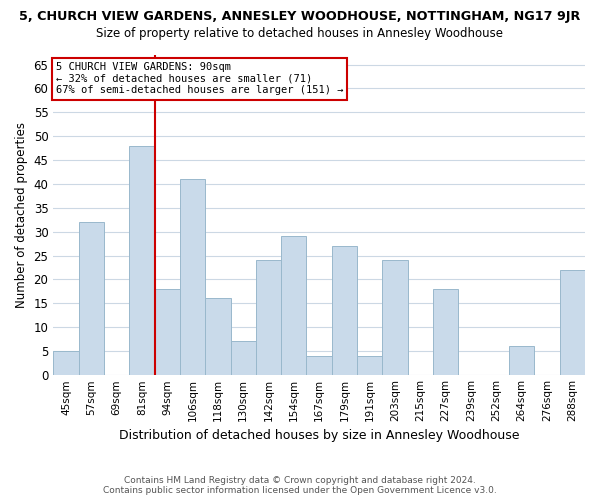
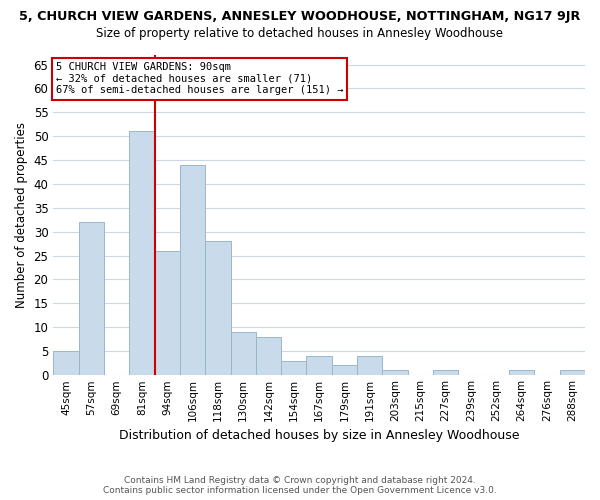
81sqm: 48 -> 51
94sqm: 18 -> 26
106sqm: 41 -> 44
118sqm: 16 -> 28
130sqm: 7 -> 9
142sqm: 24 -> 8
154sqm: 29 -> 3
179sqm: 27 -> 2
203sqm: 24 -> 1
227sqm: 18 -> 1
264sqm: 6 -> 1
288sqm: 22 -> 1
